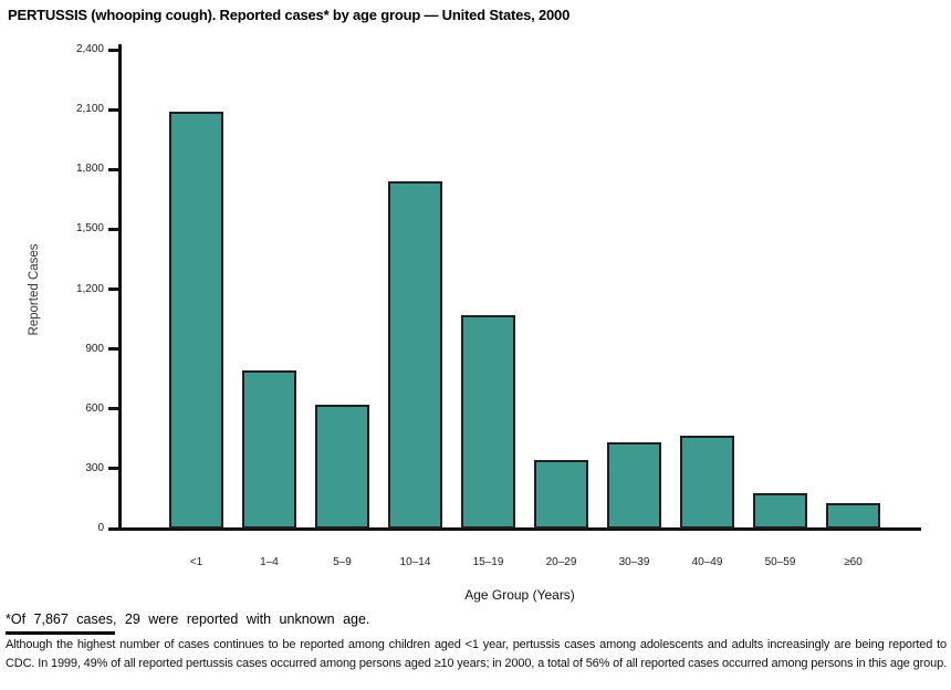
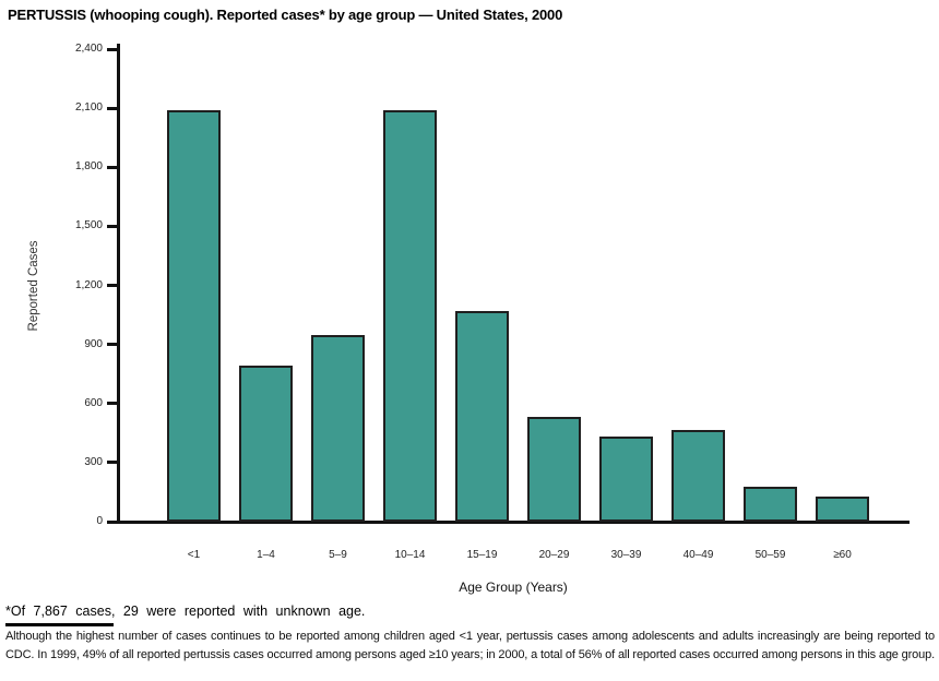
5–9: 620 -> 950
10–14: 1740 -> 2090
20–29: 340 -> 530
